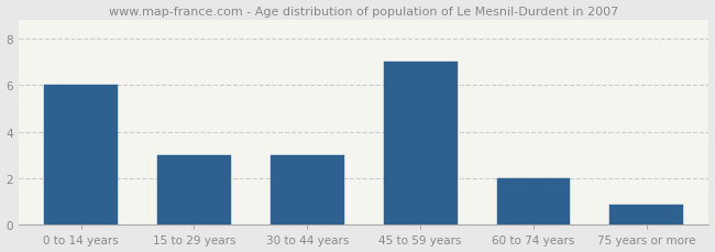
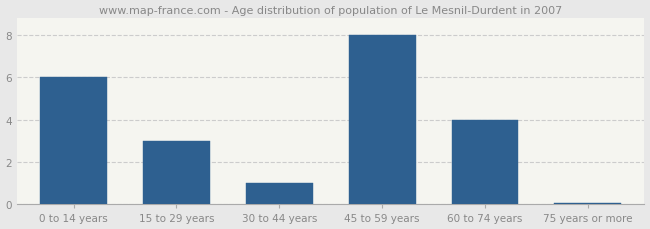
30 to 44 years: 3.00 -> 1.00
45 to 59 years: 7.00 -> 8.00
60 to 74 years: 2.00 -> 4.00
75 years or more: 0.85 -> 0.08
